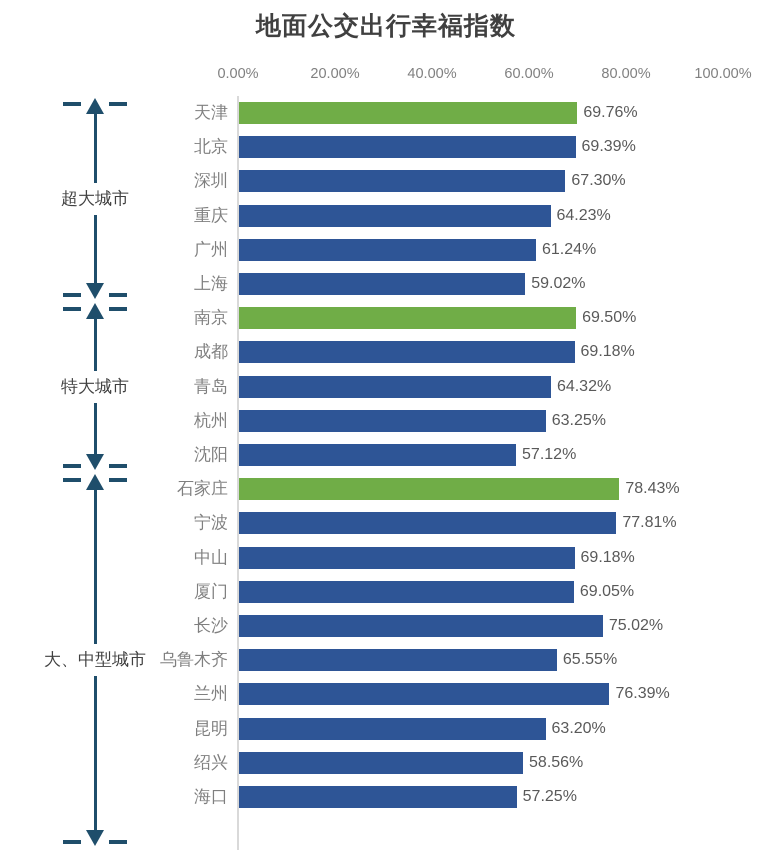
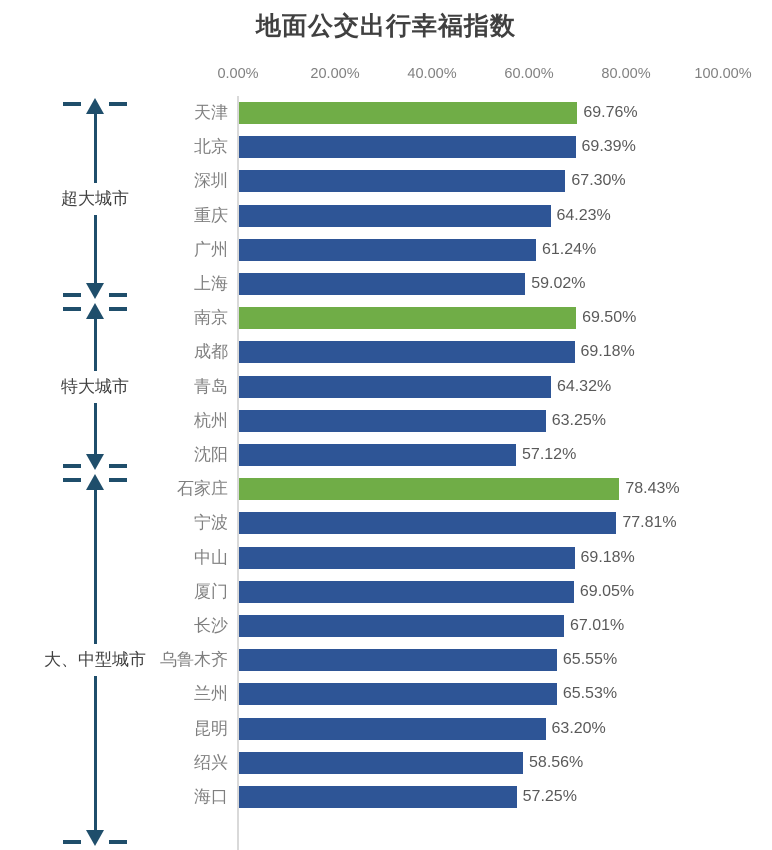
长沙: 75.02% -> 67.01%
兰州: 76.39% -> 65.53%
